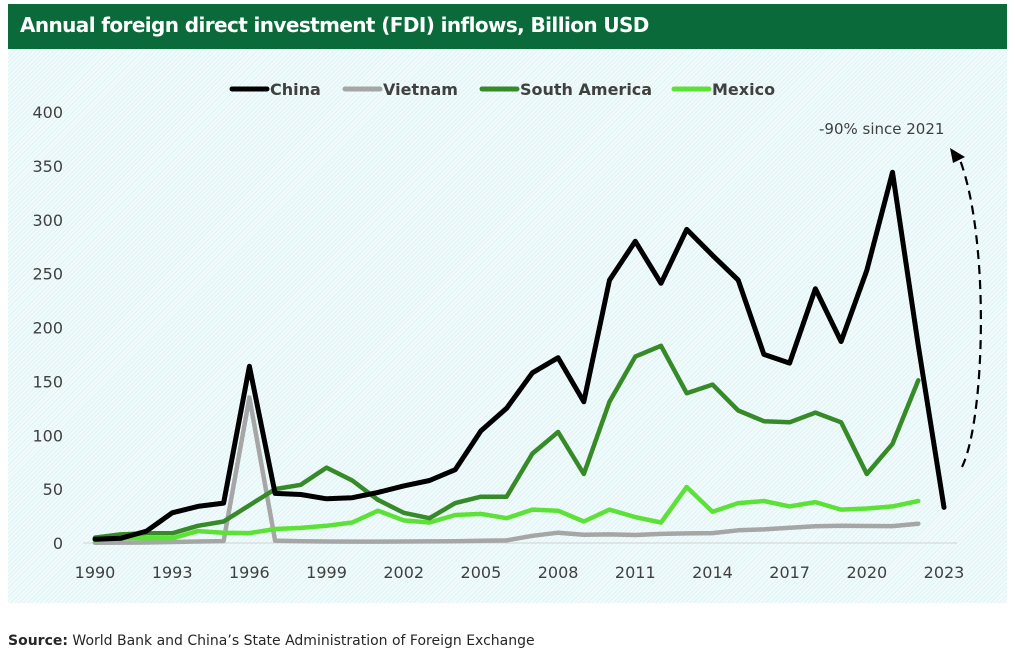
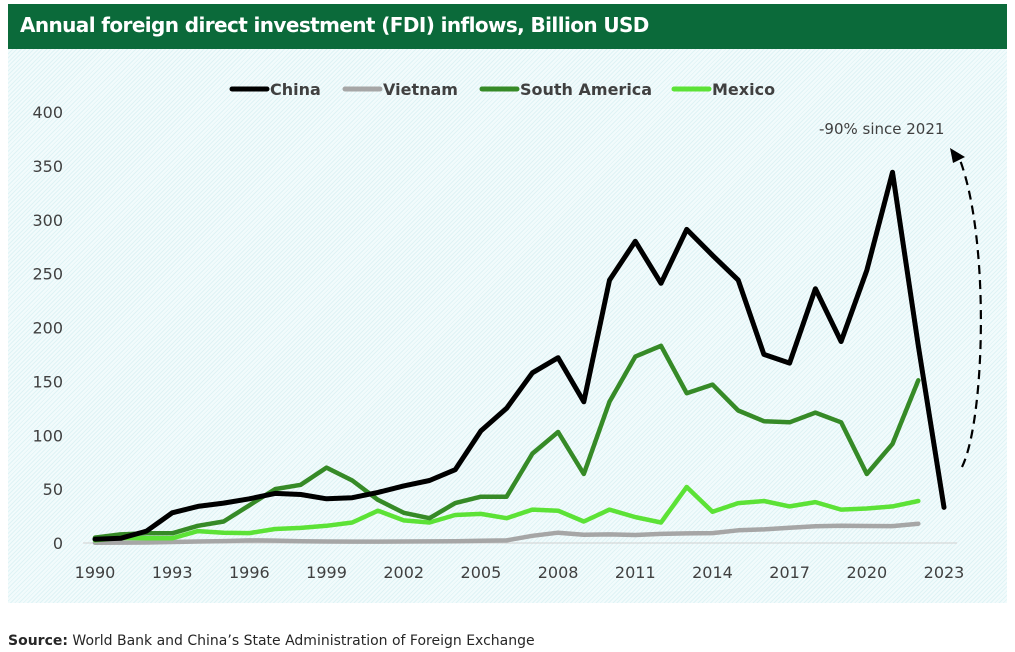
China/1996: 164 -> 41
Vietnam/1996: 135 -> 2
